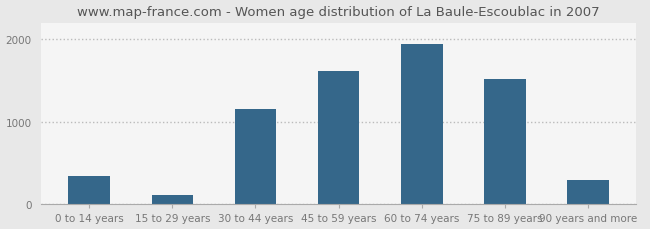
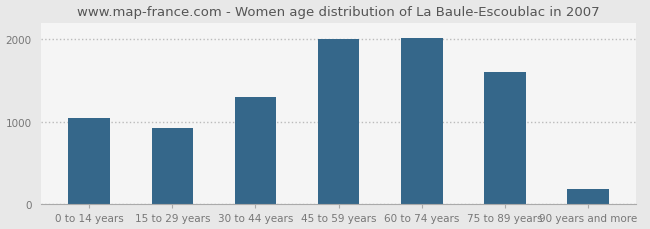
0 to 14 years: 340 -> 1050
15 to 29 years: 120 -> 930
30 to 44 years: 1160 -> 1300
45 to 59 years: 1620 -> 2000
60 to 74 years: 1940 -> 2020
75 to 89 years: 1520 -> 1600
90 years and more: 300 -> 190
